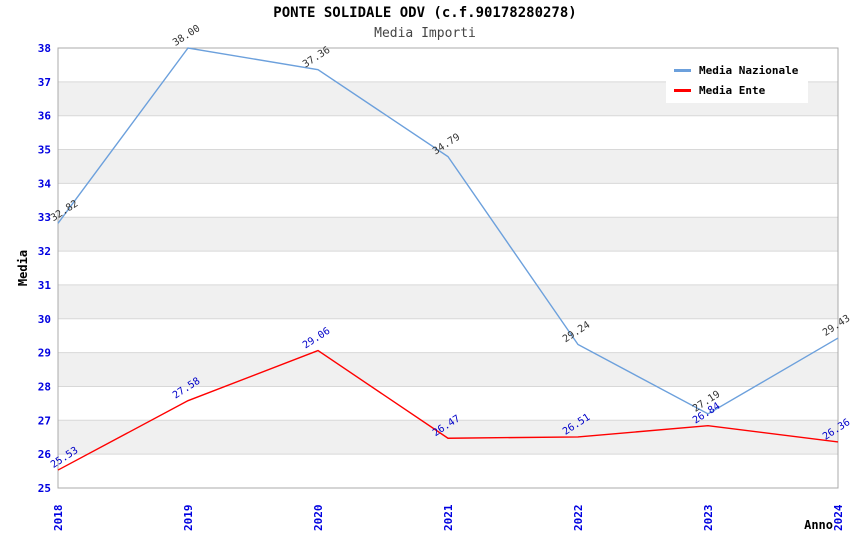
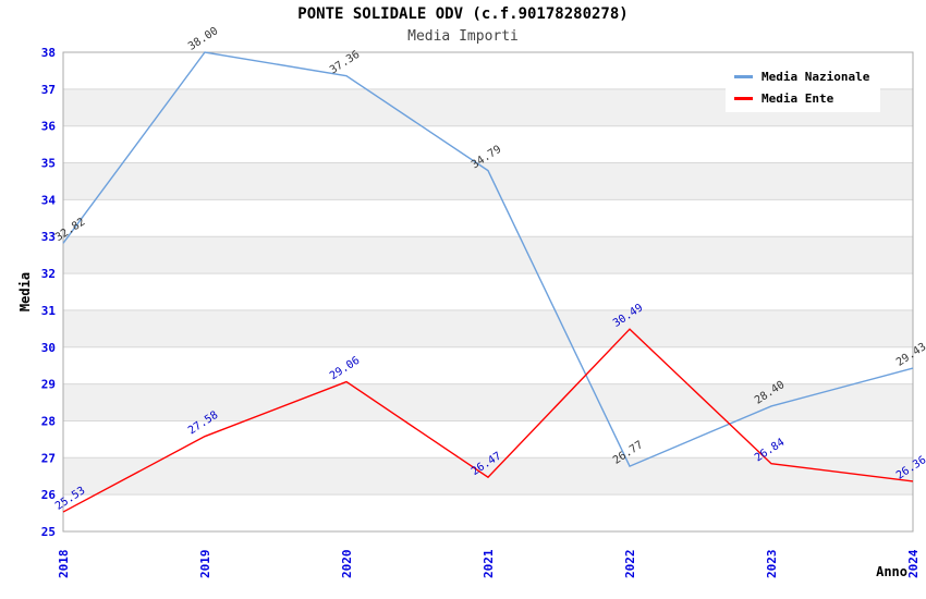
Media Nazionale/2022: 29.24 -> 26.77
Media Ente/2022: 26.51 -> 30.49
Media Nazionale/2023: 27.19 -> 28.40
